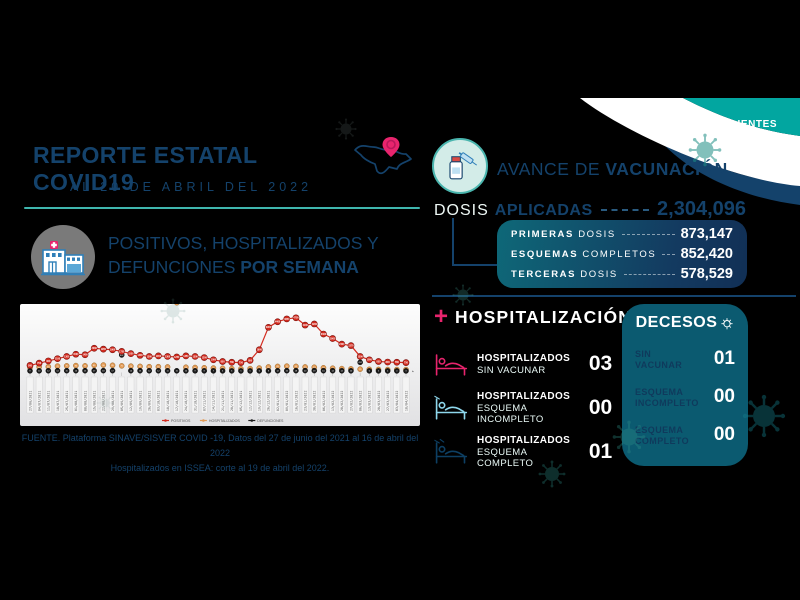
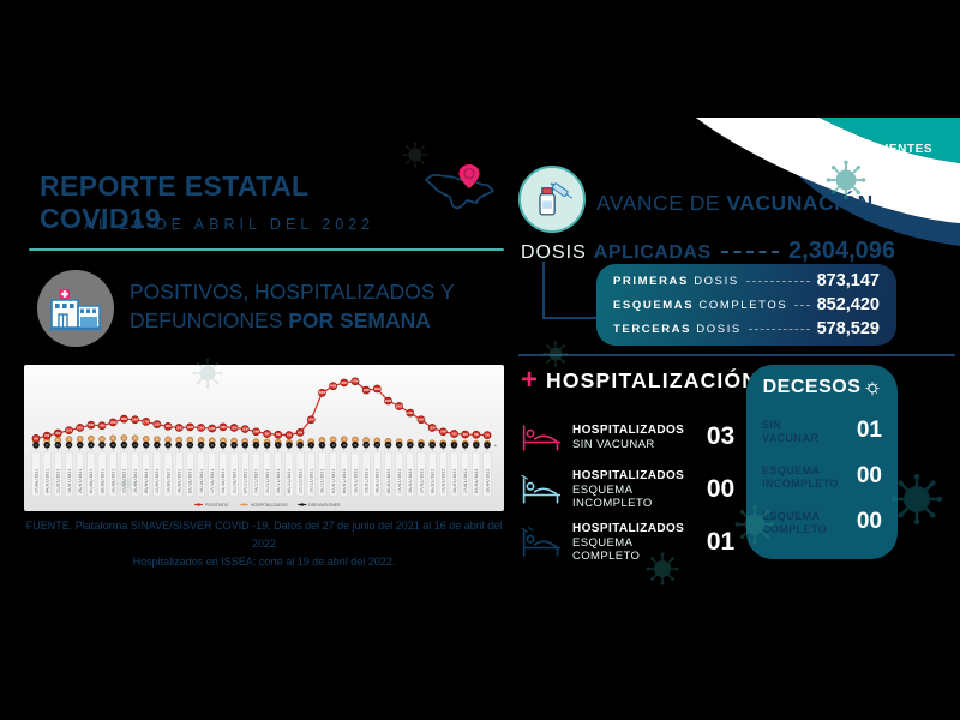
POSITIVOS/15/08/2021: 2030 -> 1700
DEFUNCIONES/05/09/2021: 802 -> 15
HOSPITALIZADOS/17/10/2021: 1223 -> 50
POSITIVOS/27/02/2022: 2270 -> 1900
DEFUNCIONES/06/03/2022: 432 -> 8
